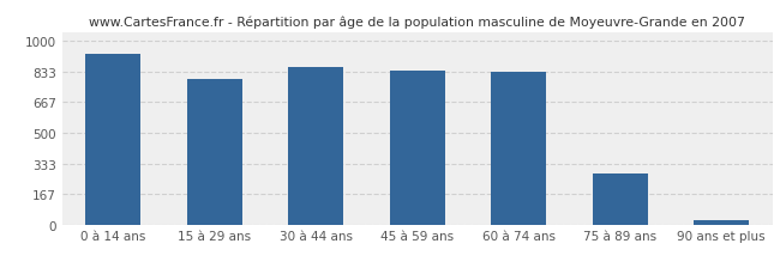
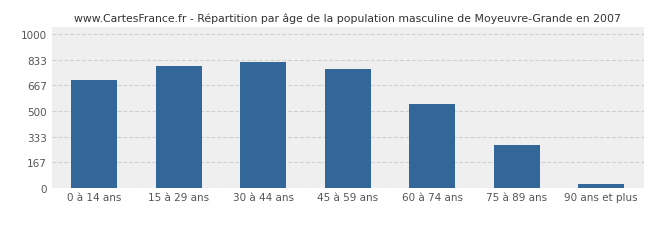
0 à 14 ans: 930 -> 700
30 à 44 ans: 860 -> 820
45 à 59 ans: 840 -> 780
60 à 74 ans: 830 -> 540
